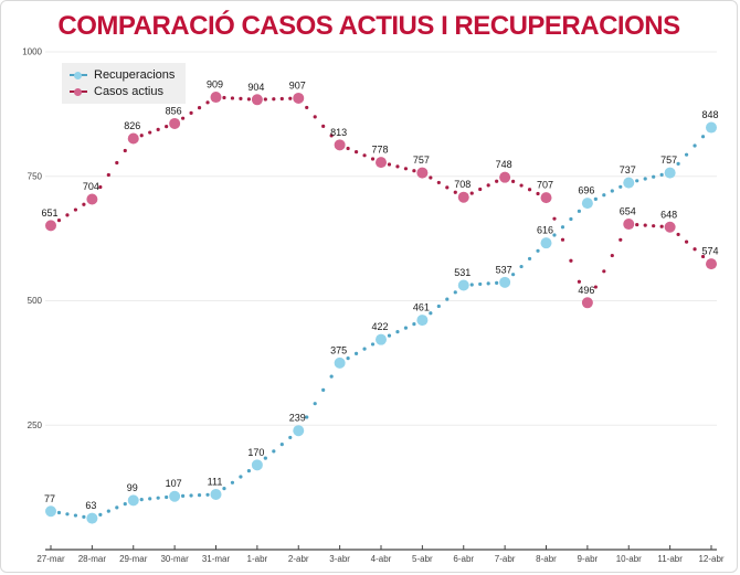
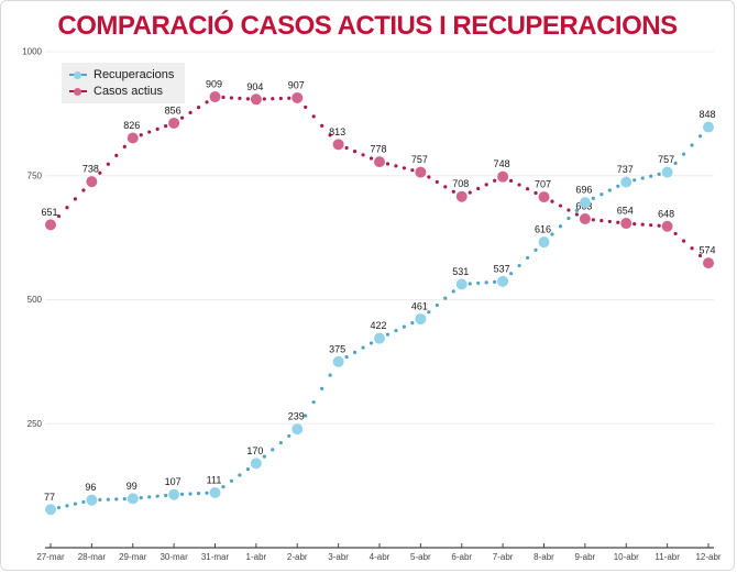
Recuperacions/28-mar: 63 -> 96
Casos actius/28-mar: 704 -> 738
Casos actius/9-abr: 496 -> 663
